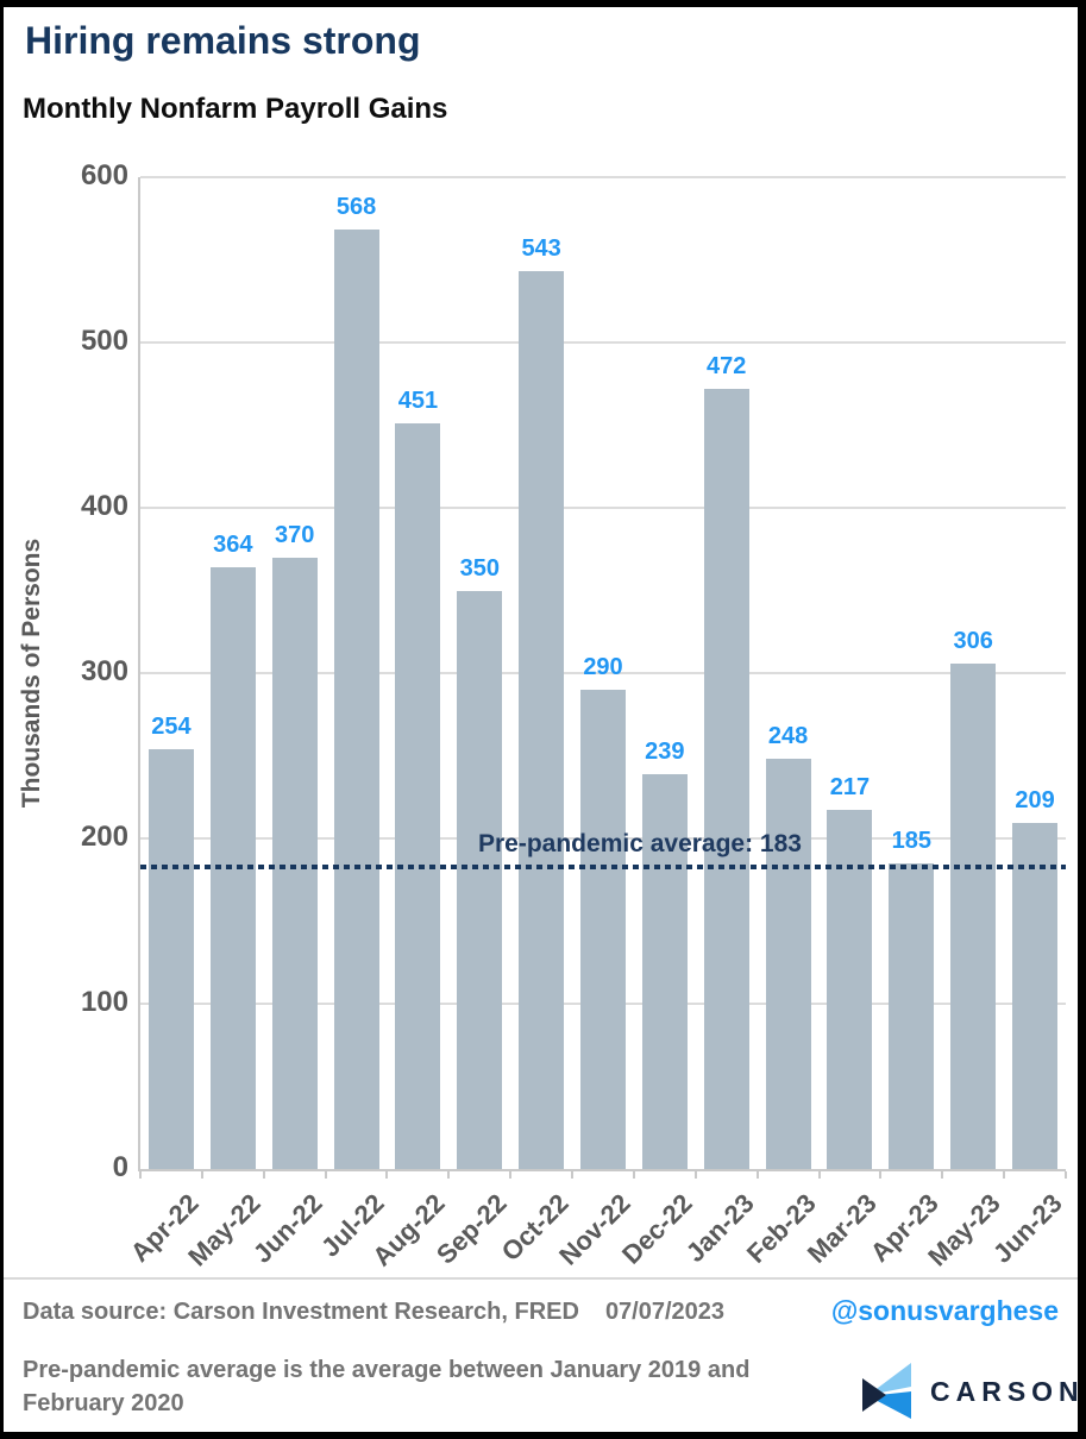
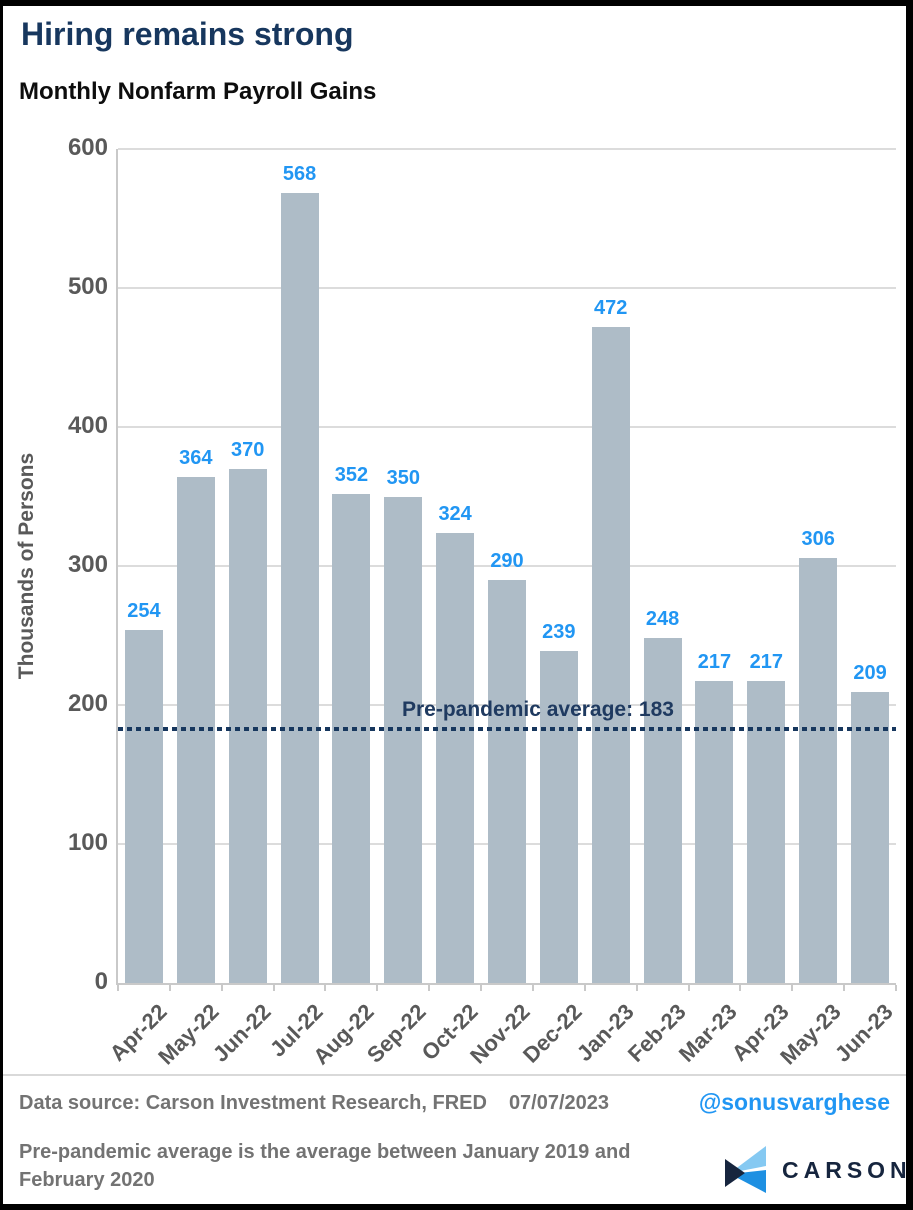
Aug-22: 451 -> 352
Oct-22: 543 -> 324
Apr-23: 185 -> 217
